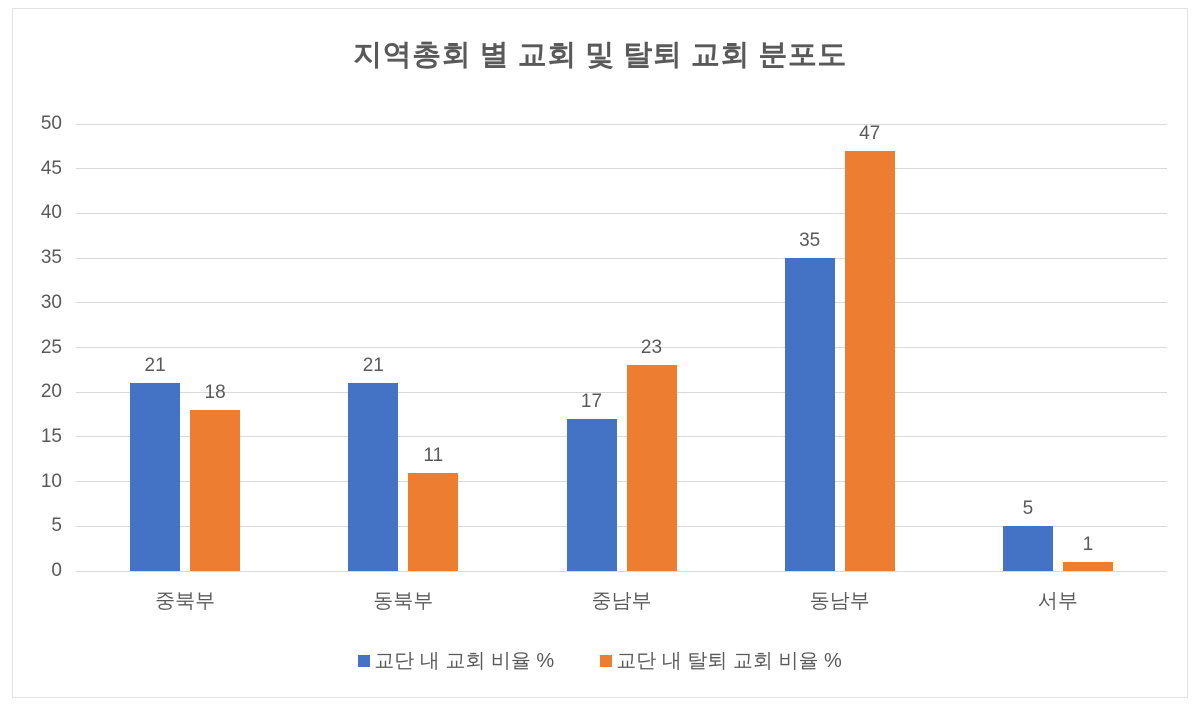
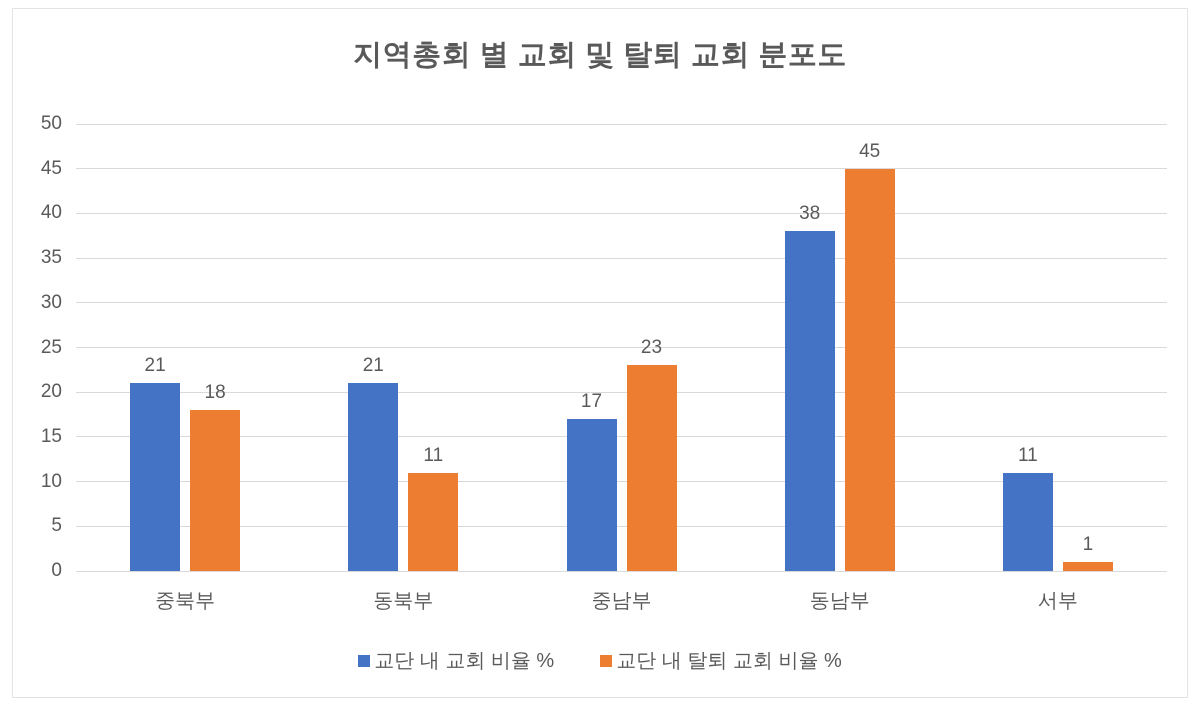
교단 내 교회 비율 %/동남부: 35 -> 38
교단 내 탈퇴 교회 비율 %/동남부: 47 -> 45
교단 내 교회 비율 %/서부: 5 -> 11
